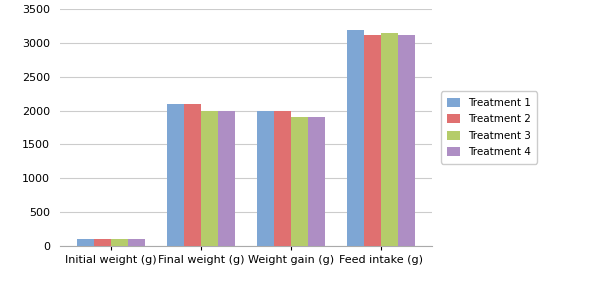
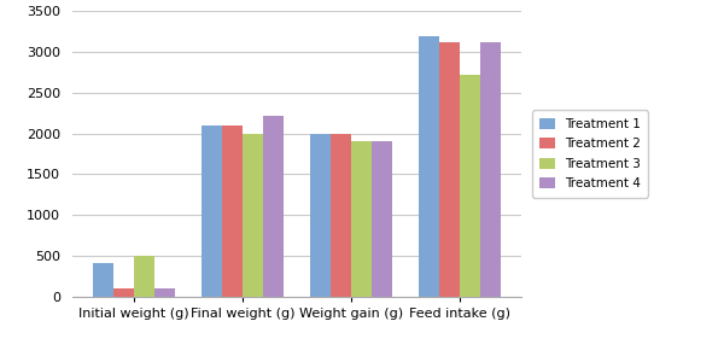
Treatment 1/Initial weight (g): 110 -> 420
Treatment 3/Initial weight (g): 110 -> 500
Treatment 4/Final weight (g): 2000 -> 2220
Treatment 3/Feed intake (g): 3140 -> 2720
